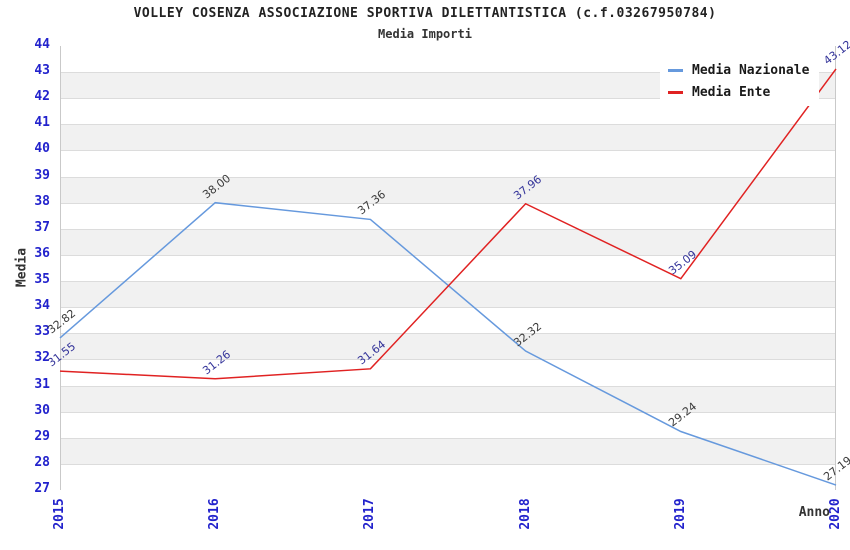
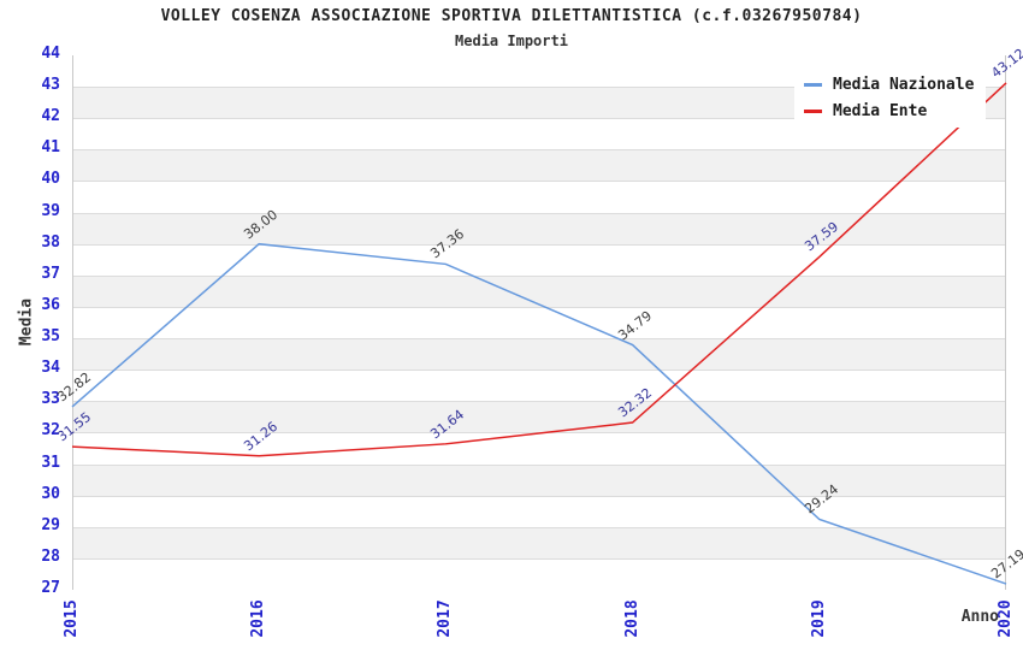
Media Nazionale/2018: 32.32 -> 34.79
Media Ente/2018: 37.96 -> 32.32
Media Ente/2019: 35.09 -> 37.59
